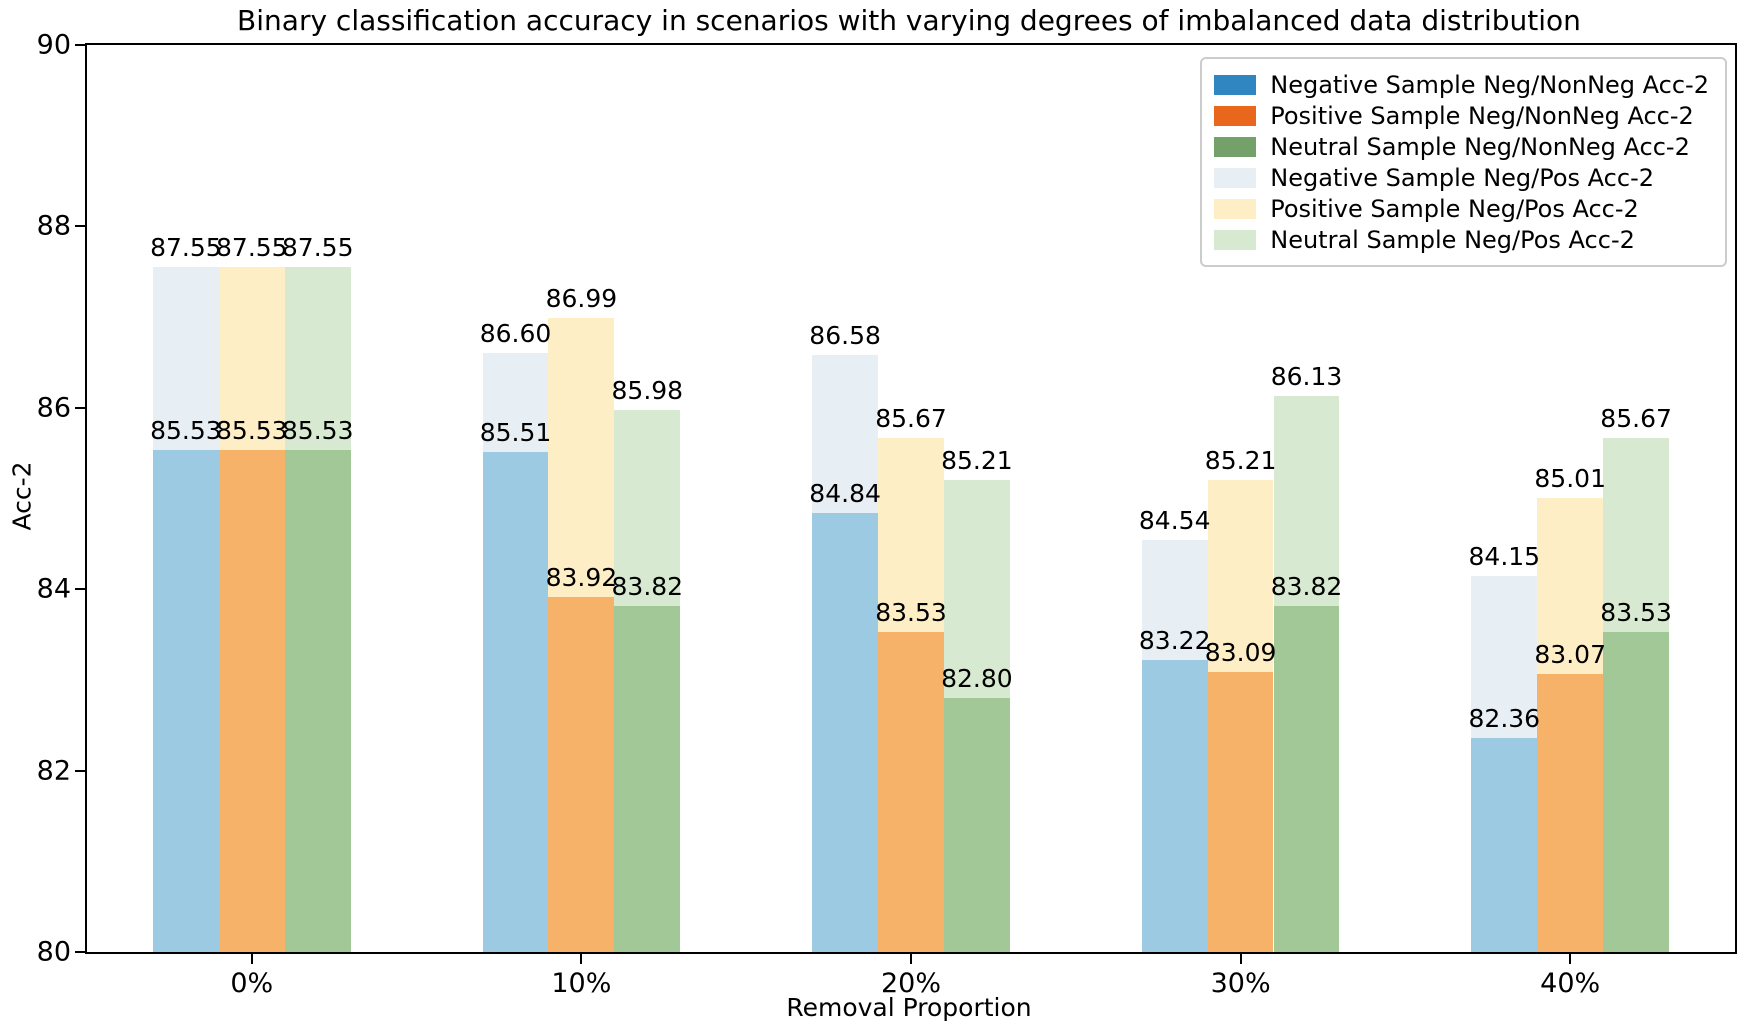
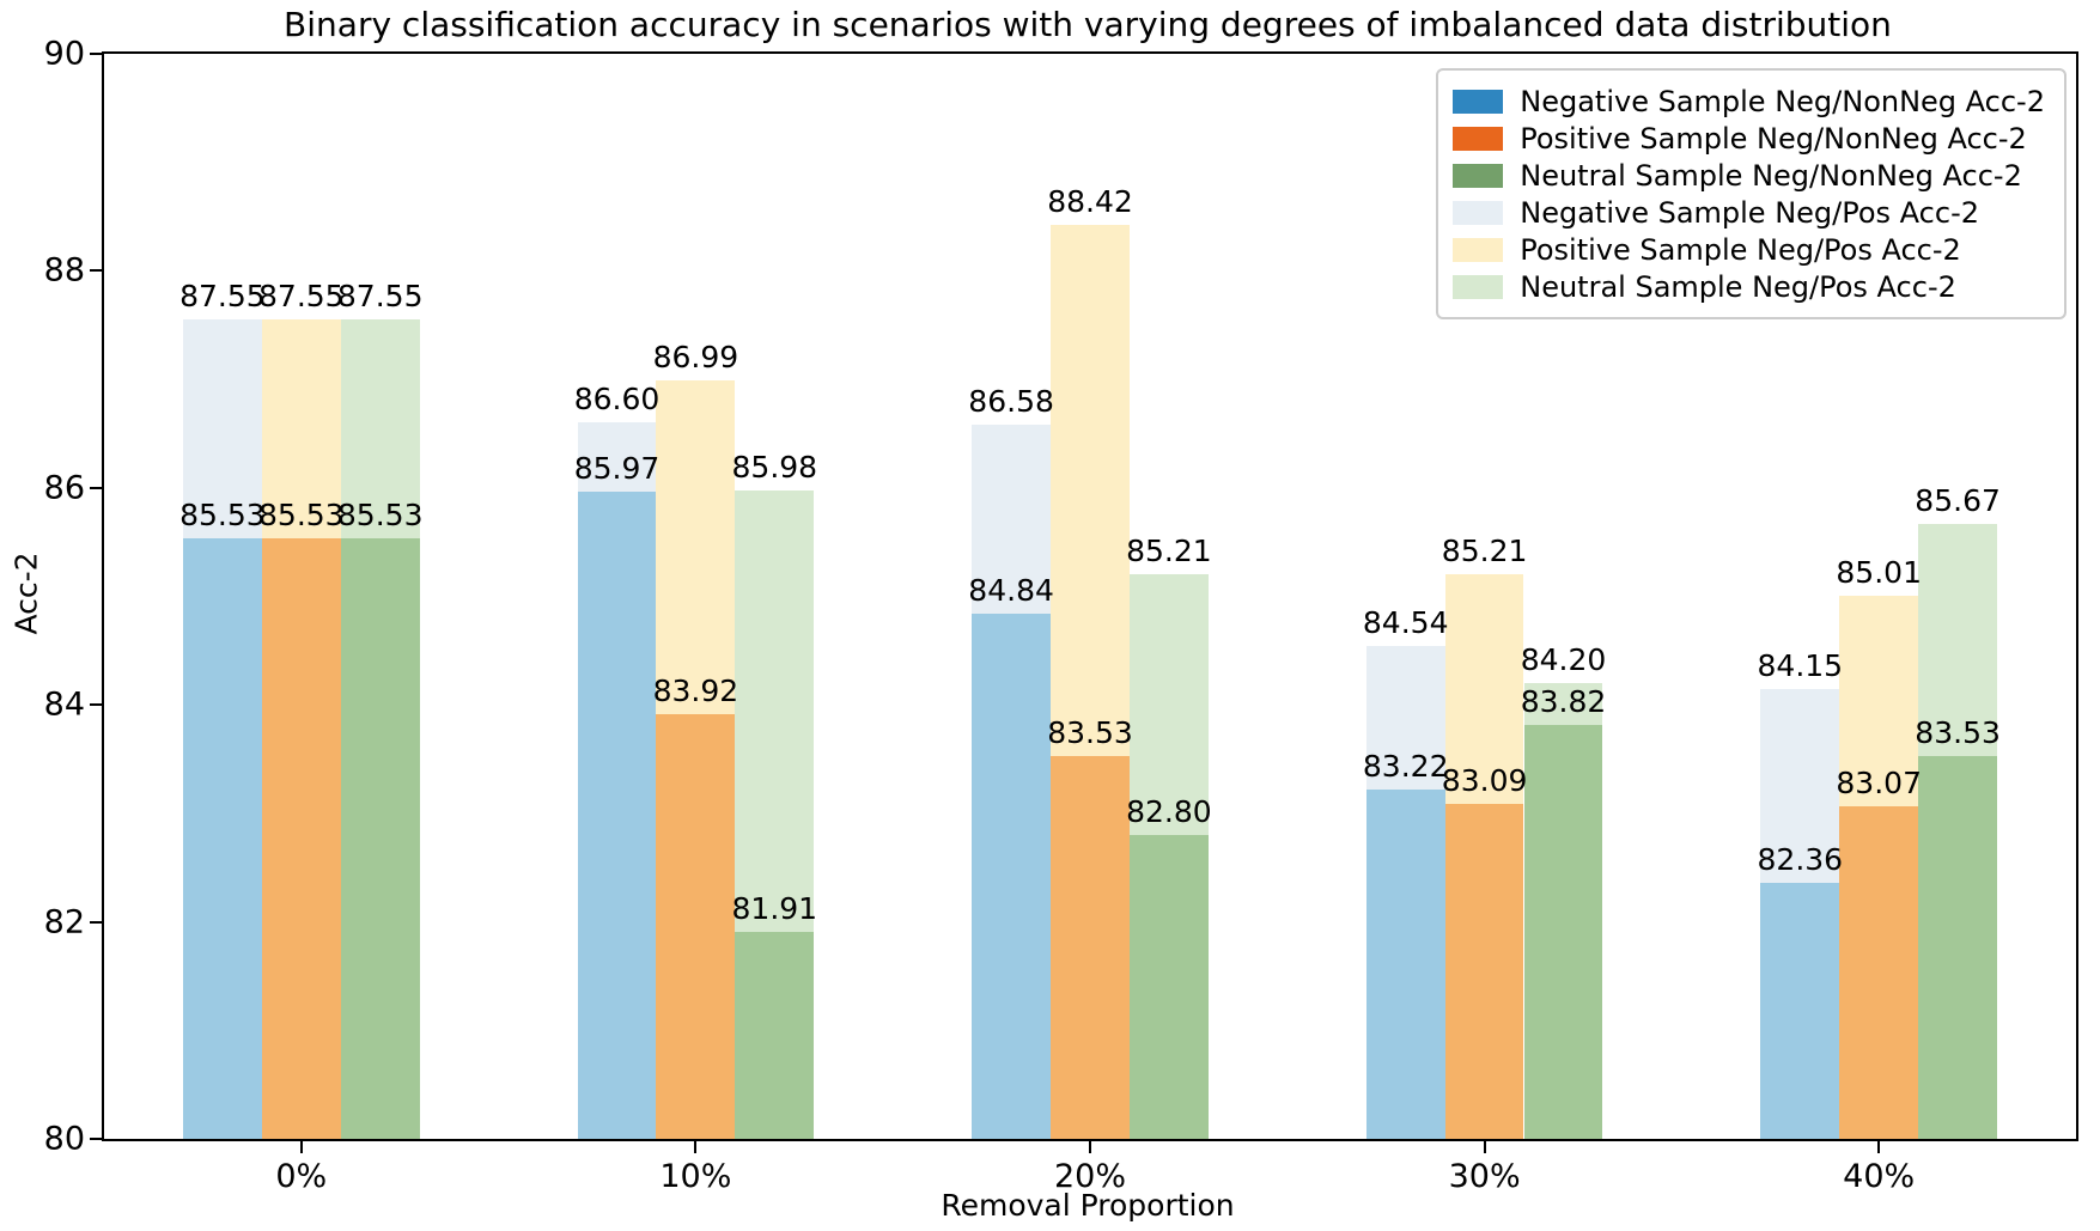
Negative Sample Neg/NonNeg Acc-2/10%: 85.51 -> 85.97
Neutral Sample Neg/NonNeg Acc-2/10%: 83.82 -> 81.91
Positive Sample Neg/Pos Acc-2/20%: 85.67 -> 88.42
Neutral Sample Neg/Pos Acc-2/30%: 86.13 -> 84.20
